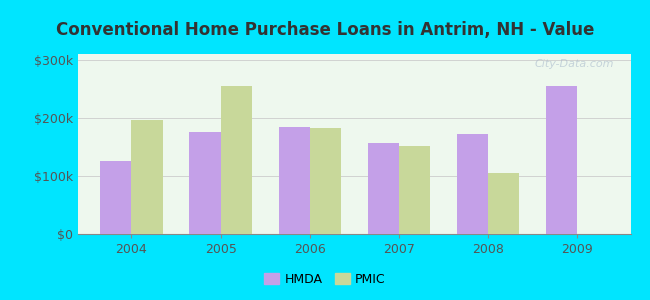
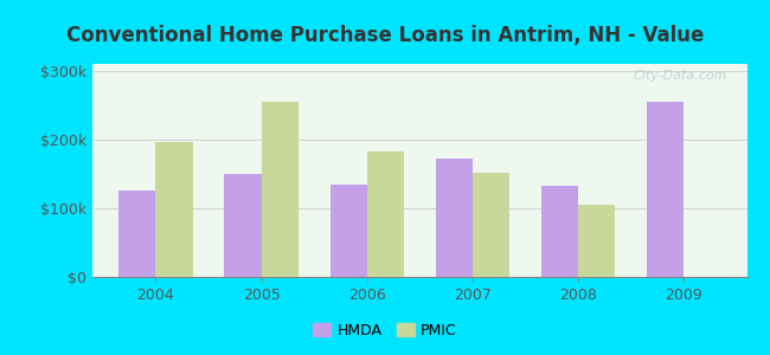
HMDA/2005: $176k -> $150k
HMDA/2006: $184k -> $135k
HMDA/2007: $156k -> $172k
HMDA/2008: $172k -> $132k
